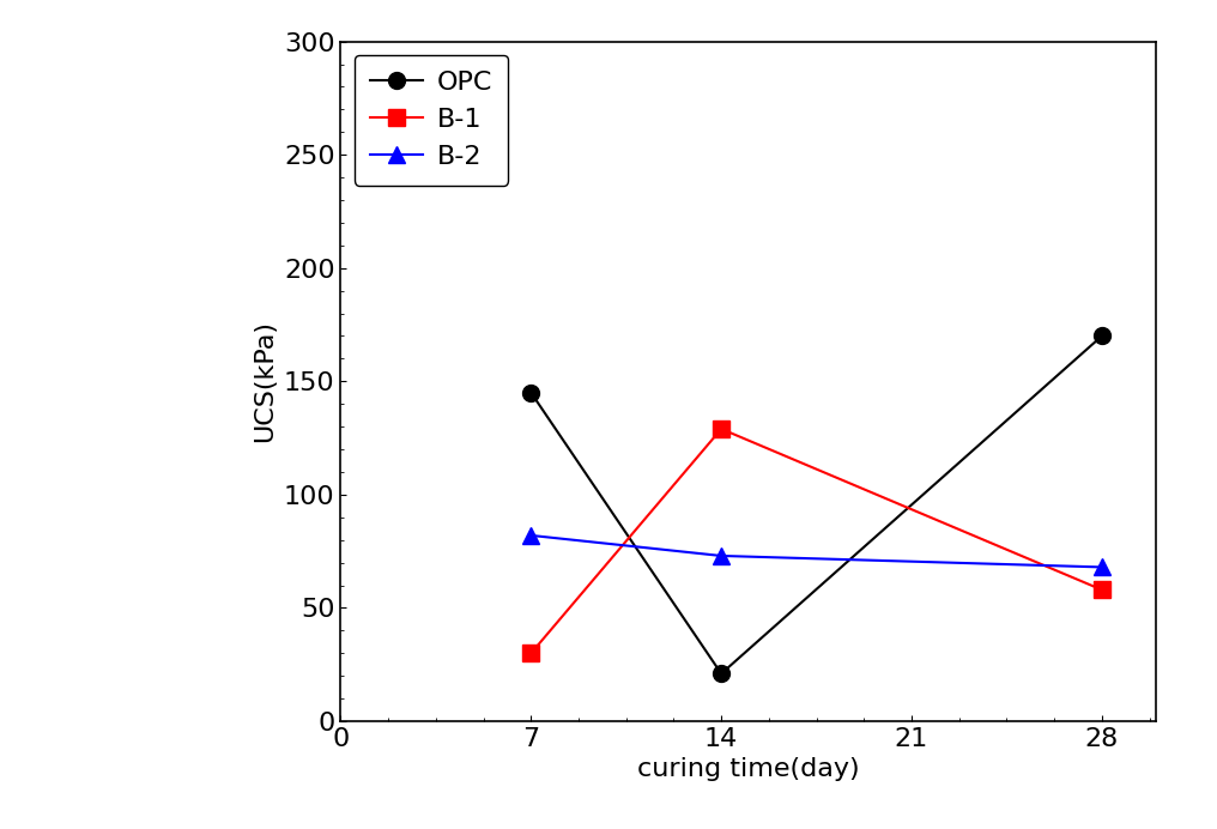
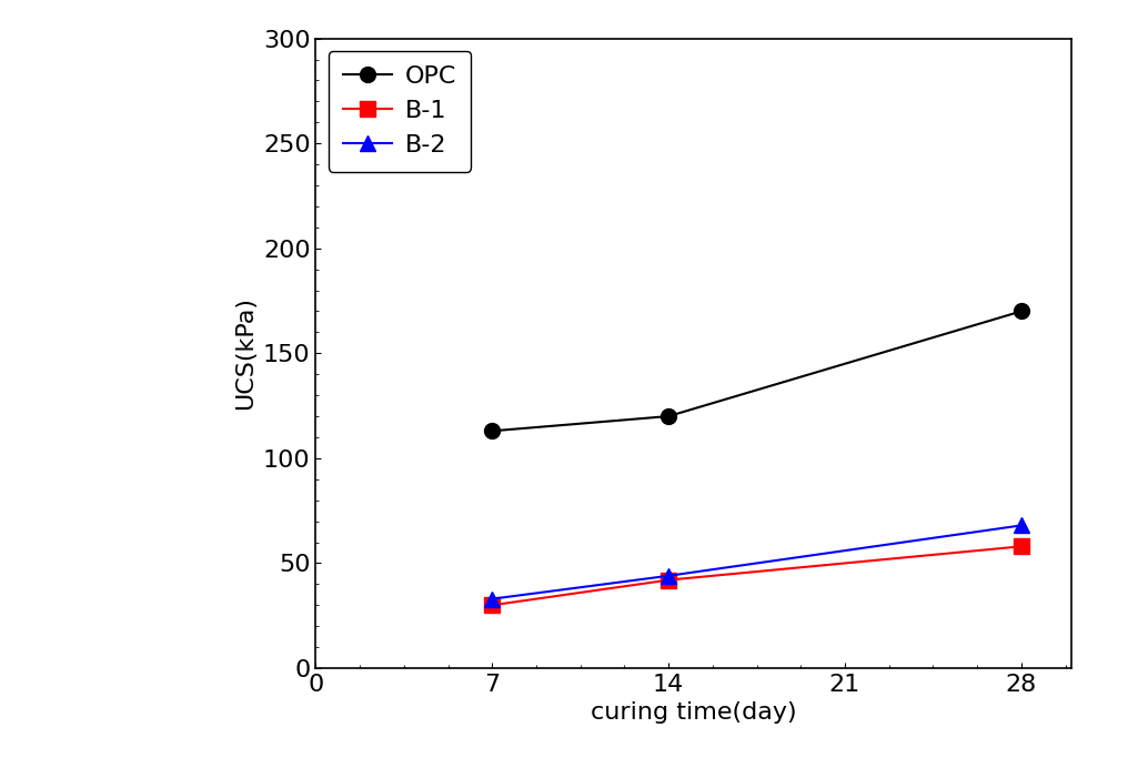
OPC/7: 145 -> 113
B-2/7: 82 -> 33
OPC/14: 21 -> 120
B-1/14: 129 -> 42
B-2/14: 73 -> 44
